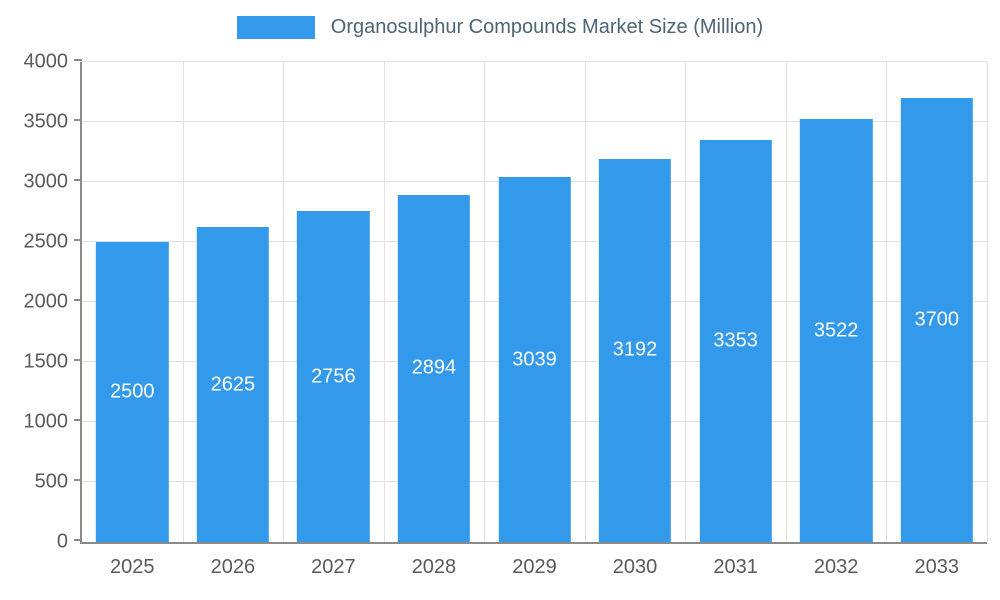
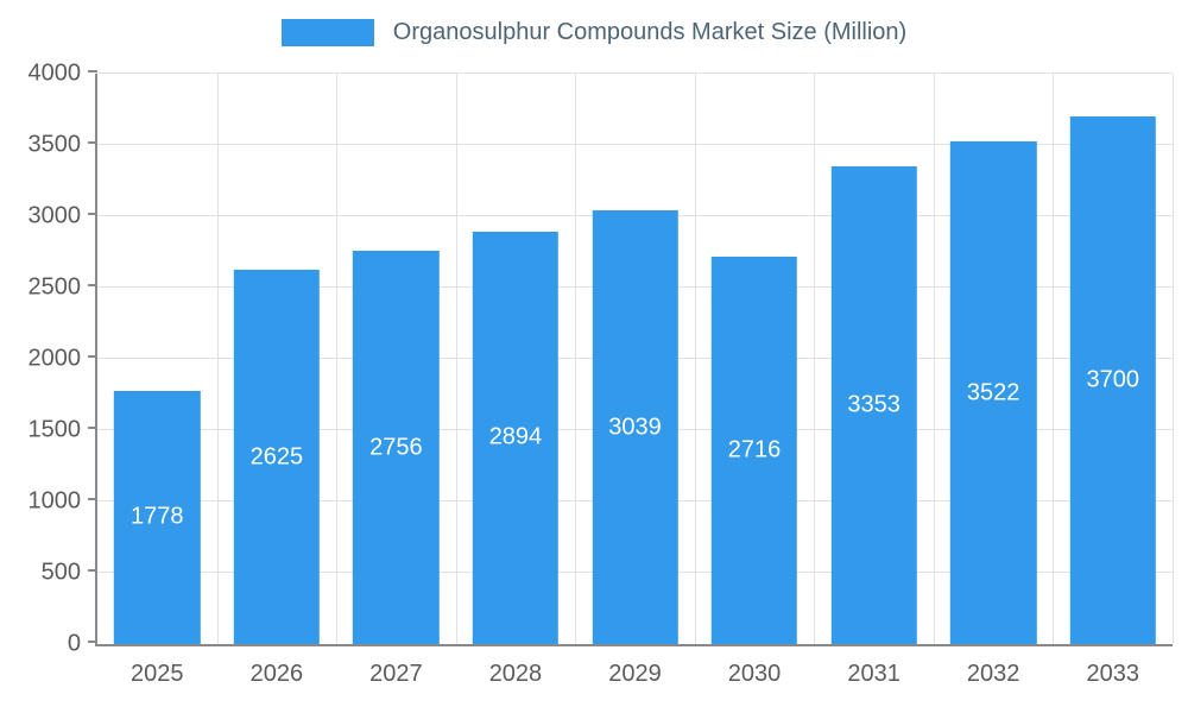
2025: 2500 -> 1778
2030: 3192 -> 2716
